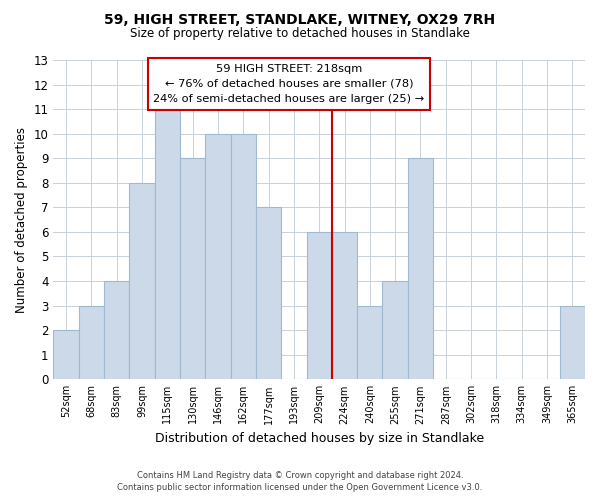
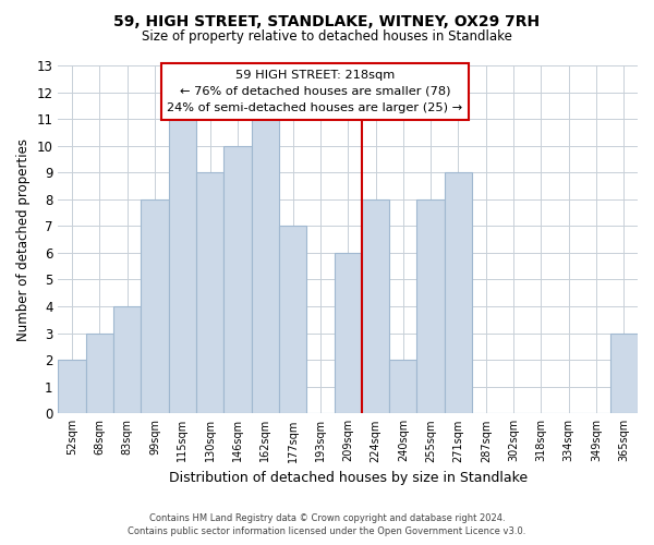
162sqm: 10 -> 11
224sqm: 6 -> 8
240sqm: 3 -> 2
255sqm: 4 -> 8
